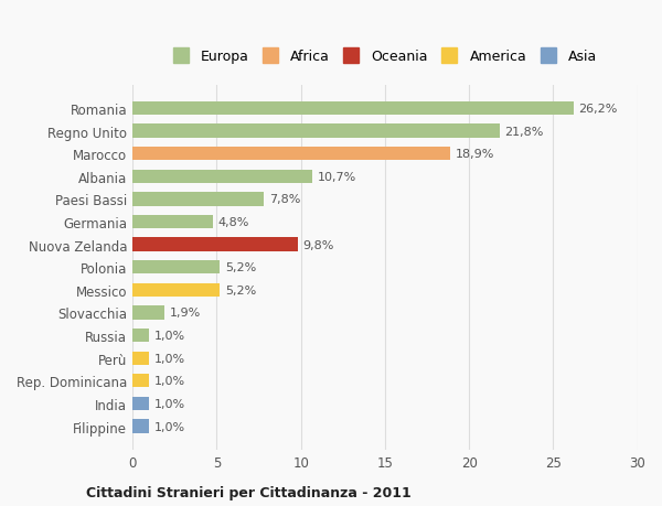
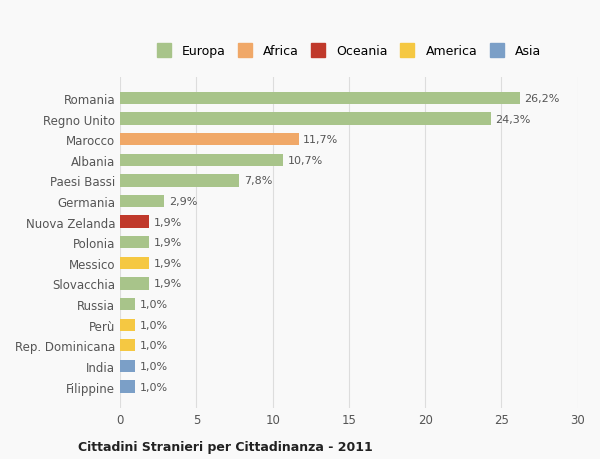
Regno Unito: 21,8% -> 24,3%
Marocco: 18,9% -> 11,7%
Germania: 4,8% -> 2,9%
Nuova Zelanda: 9,8% -> 1,9%
Polonia: 5,2% -> 1,9%
Messico: 5,2% -> 1,9%
